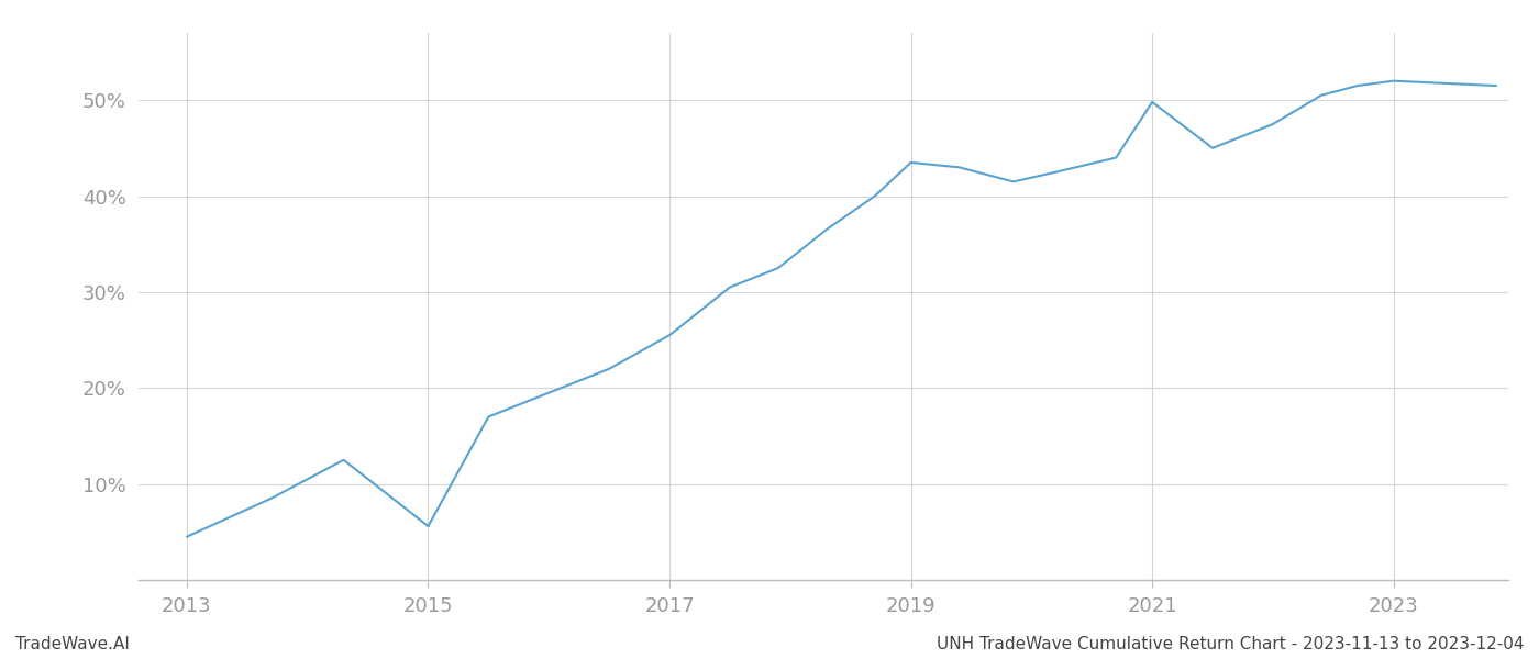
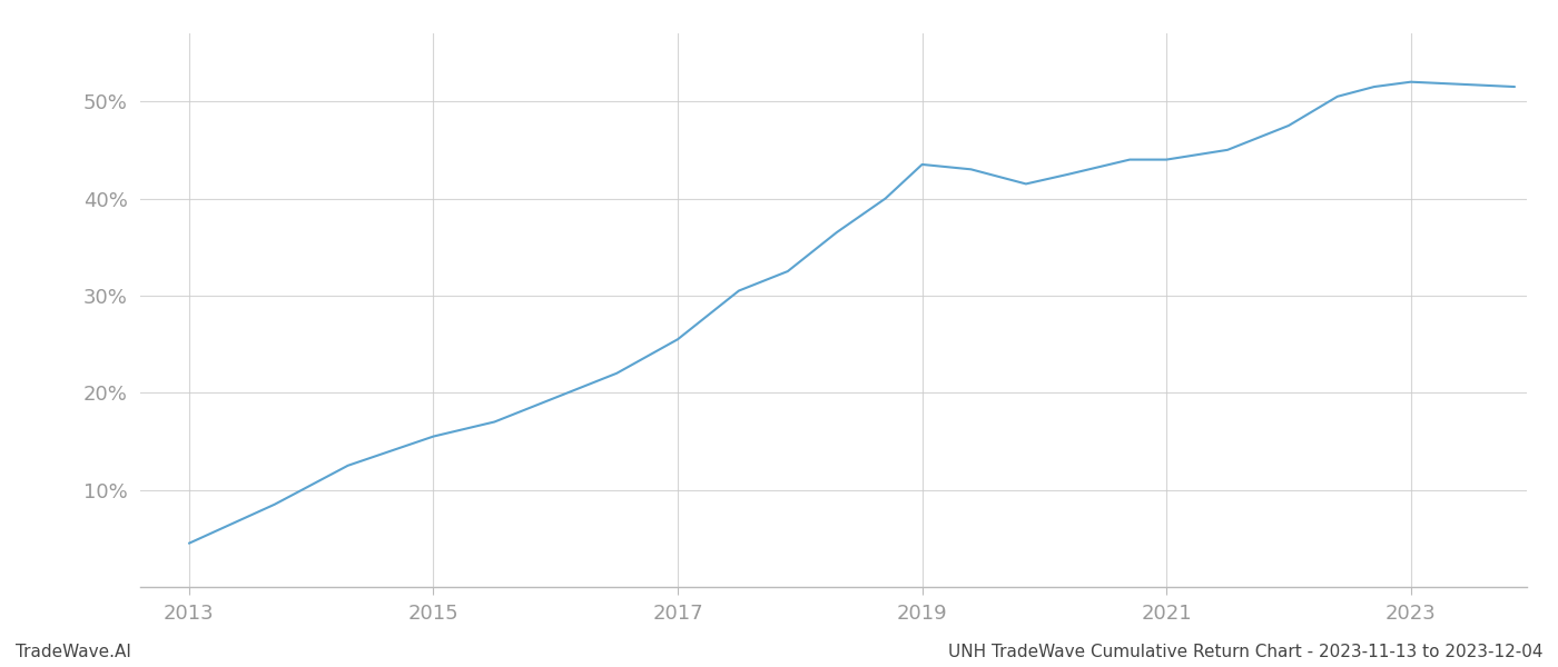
2015: 5.6% -> 15.5%
2021: 49.8% -> 44.0%
